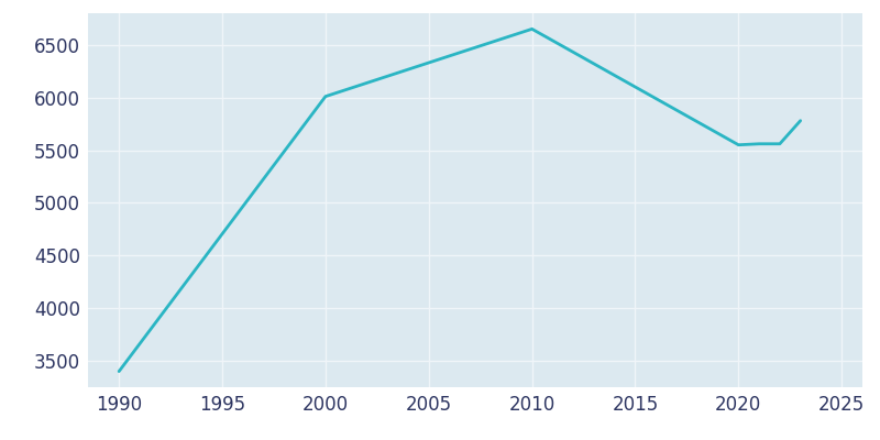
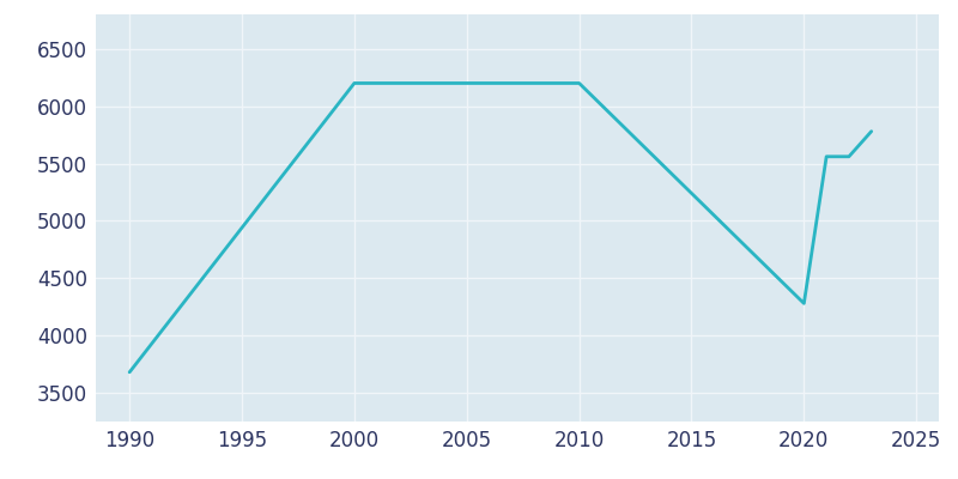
1990: 3400 -> 3680
2000: 6010 -> 6200
2010: 6650 -> 6200
2020: 5550 -> 4280
